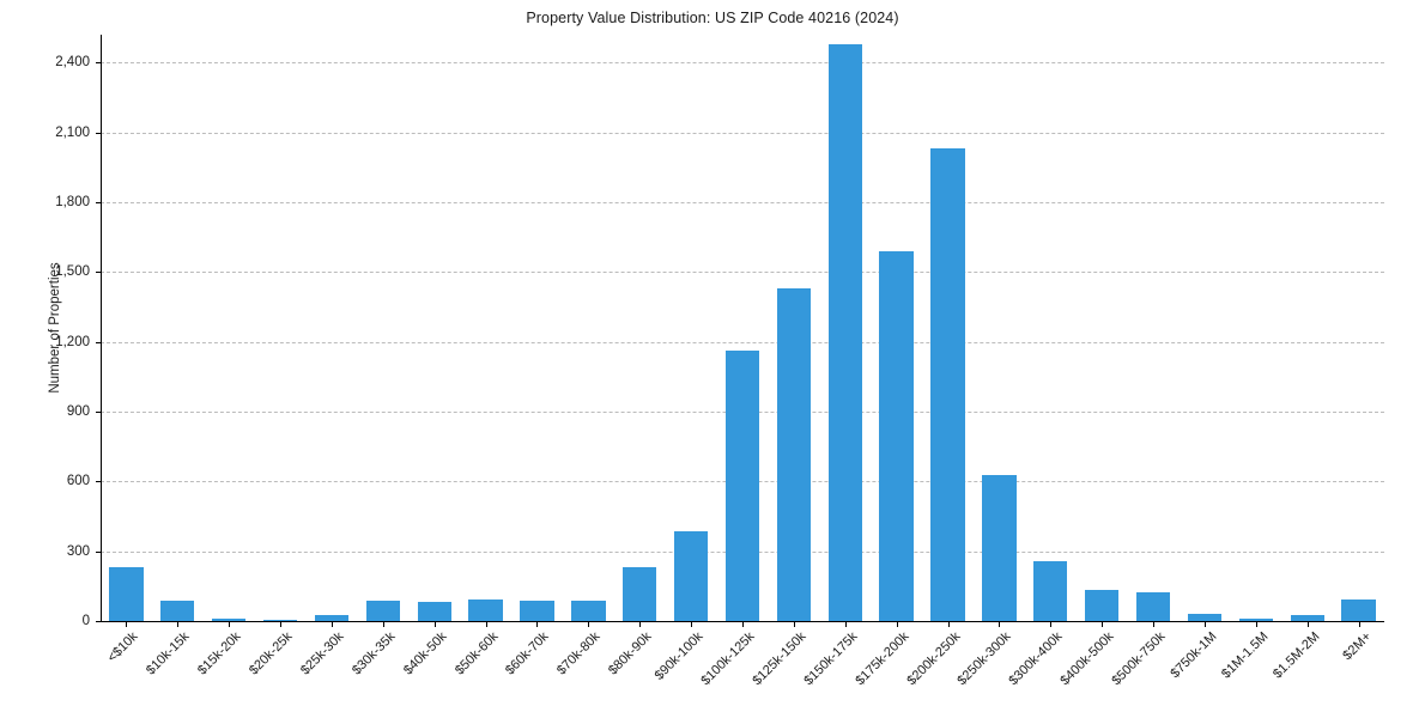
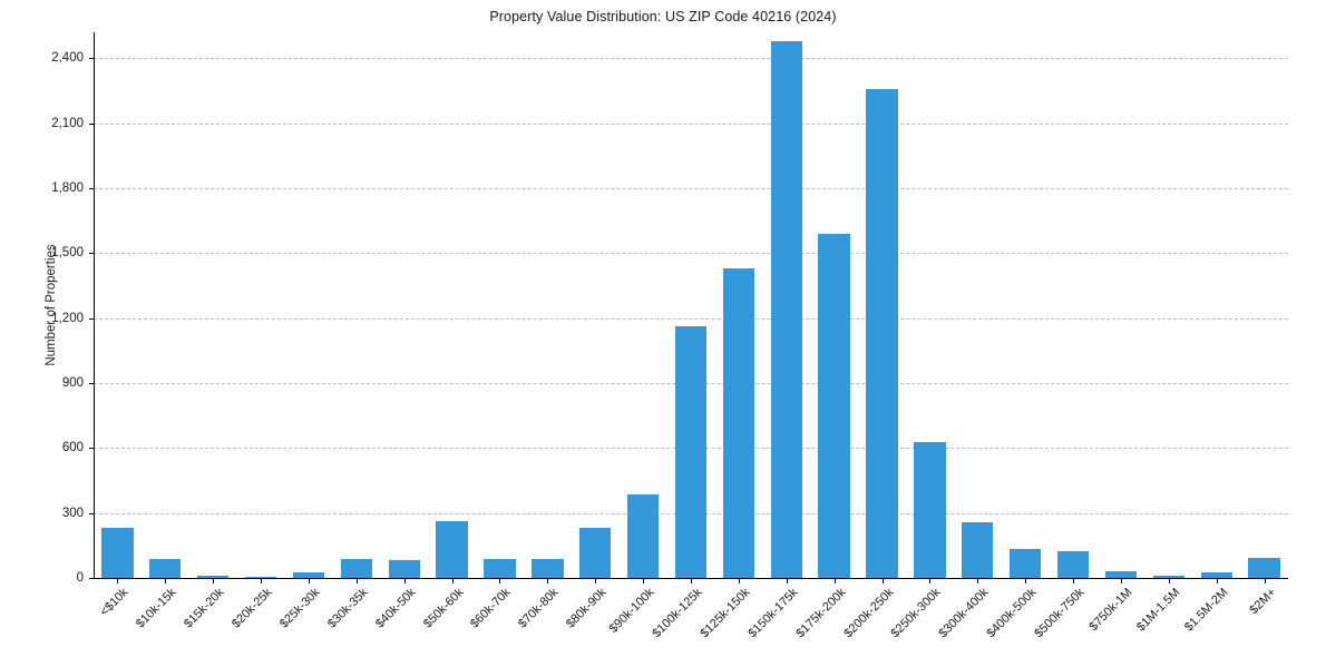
$50k-60k: 100 -> 260
$200k-250k: 2030 -> 2260
